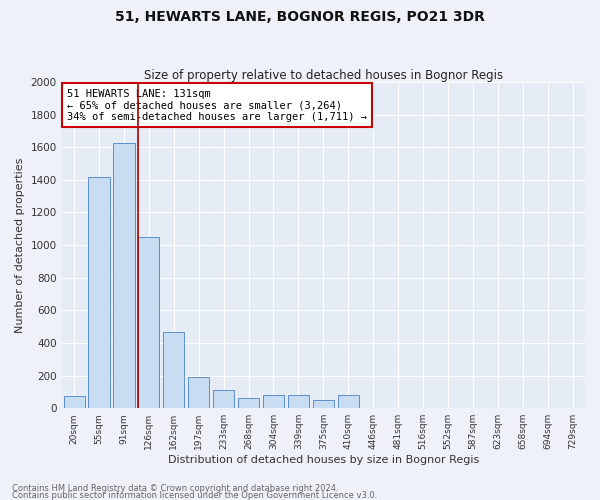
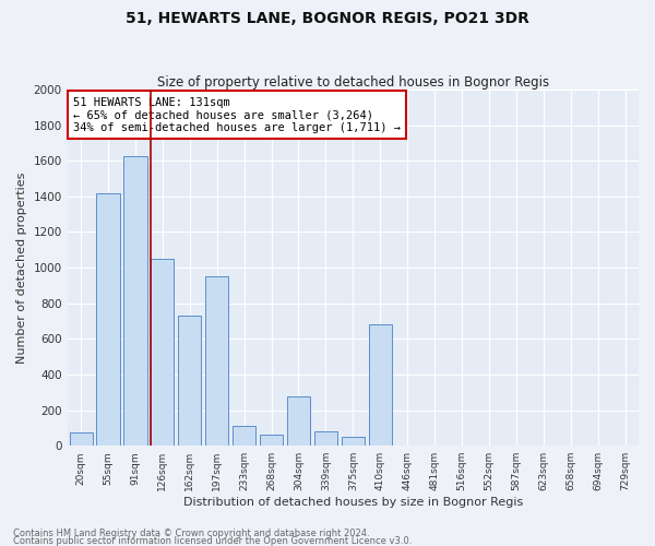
162sqm: 470 -> 730
197sqm: 190 -> 950
304sqm: 80 -> 280
410sqm: 80 -> 680
